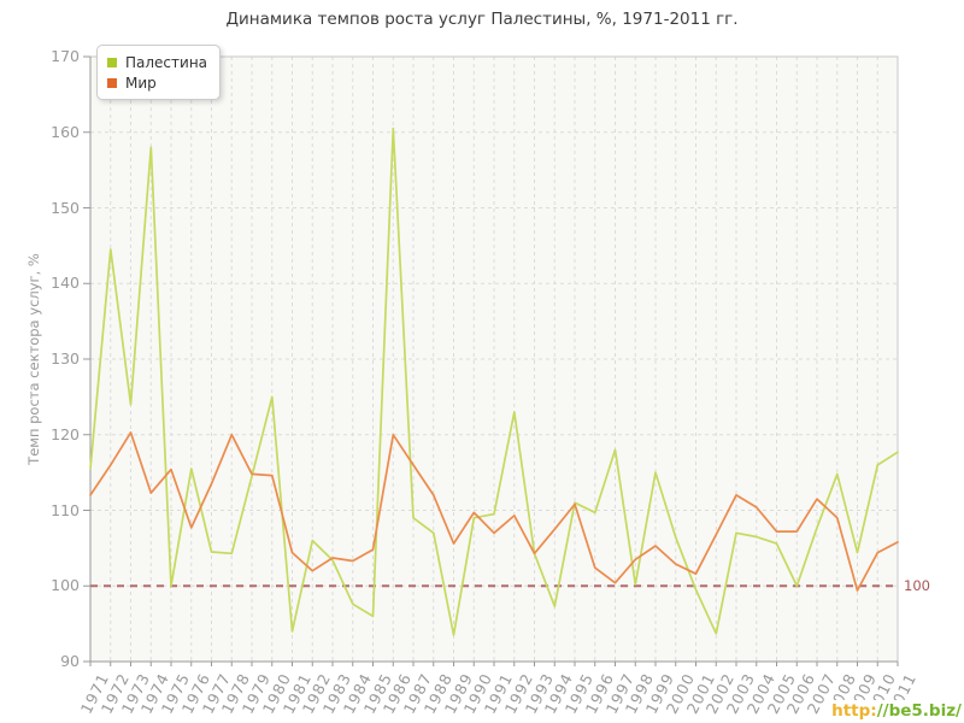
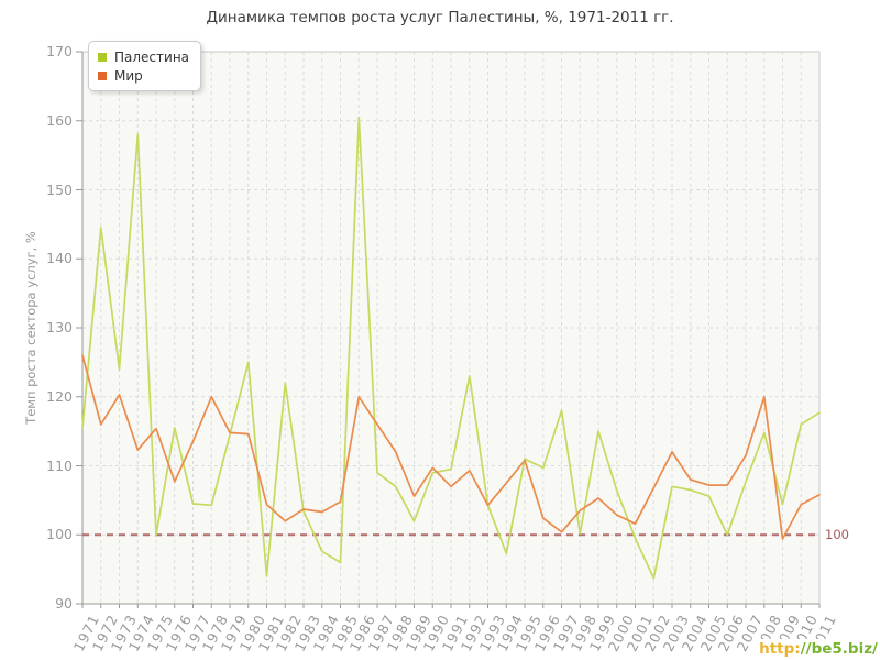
Мир/1971: 112 -> 126
Палестина/1982: 106 -> 122
Палестина/1989: 94 -> 102
Мир/2004: 110 -> 108
Мир/2008: 109 -> 120
